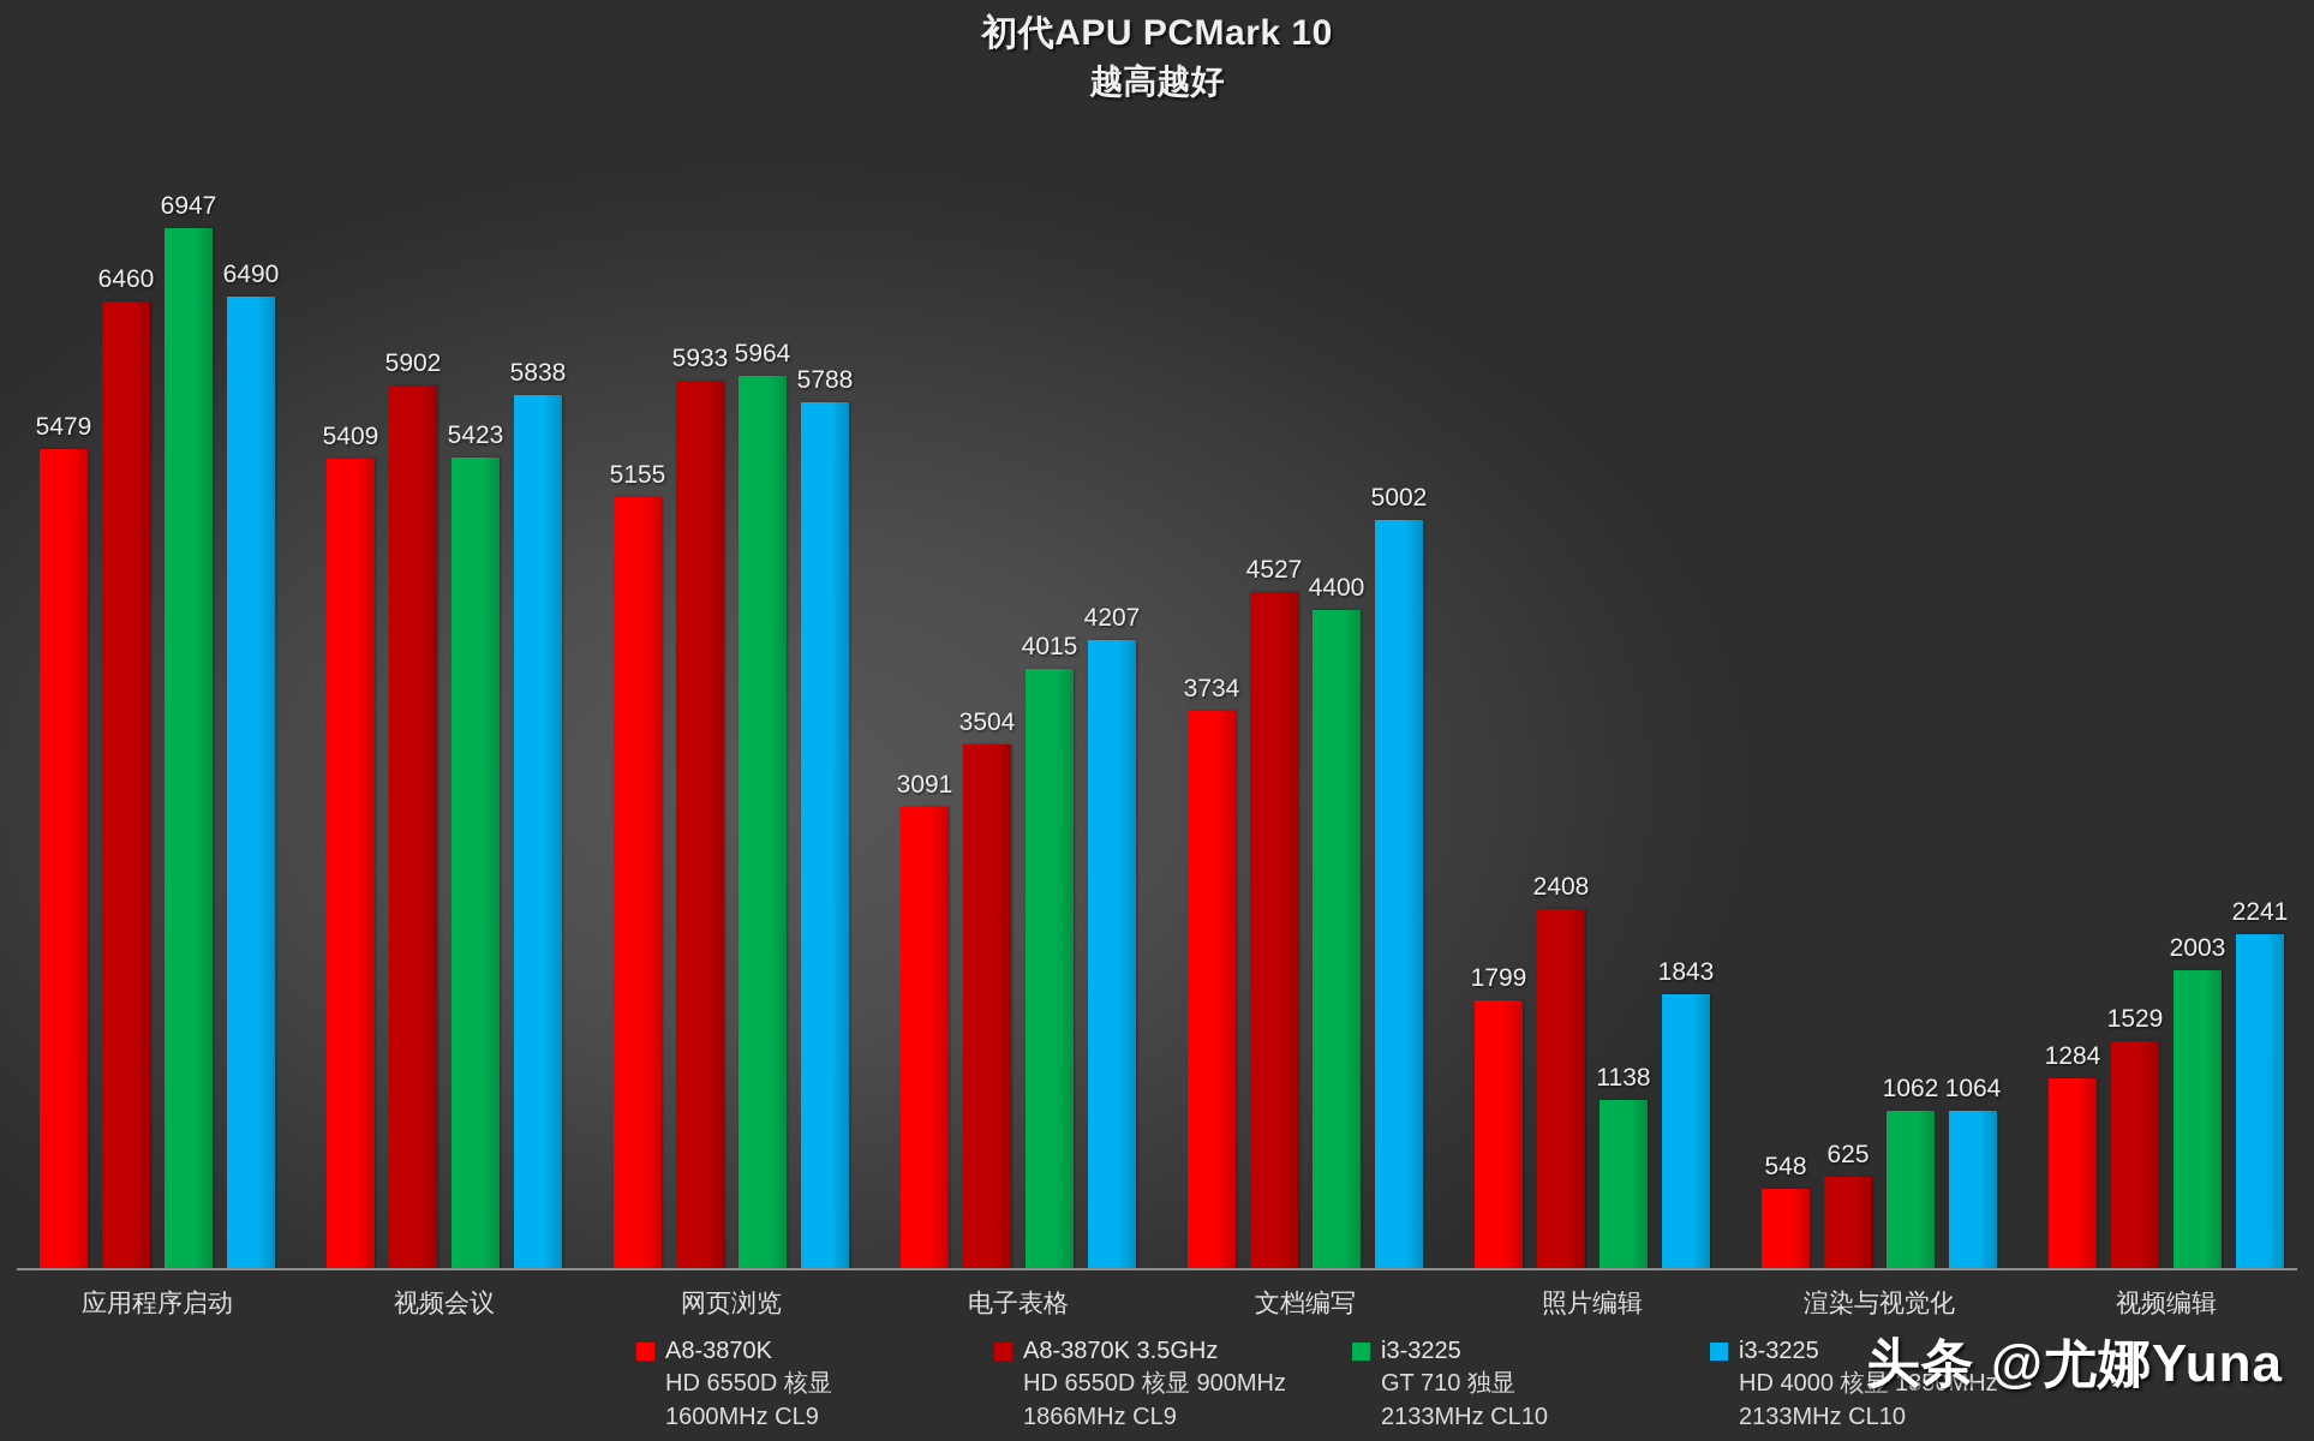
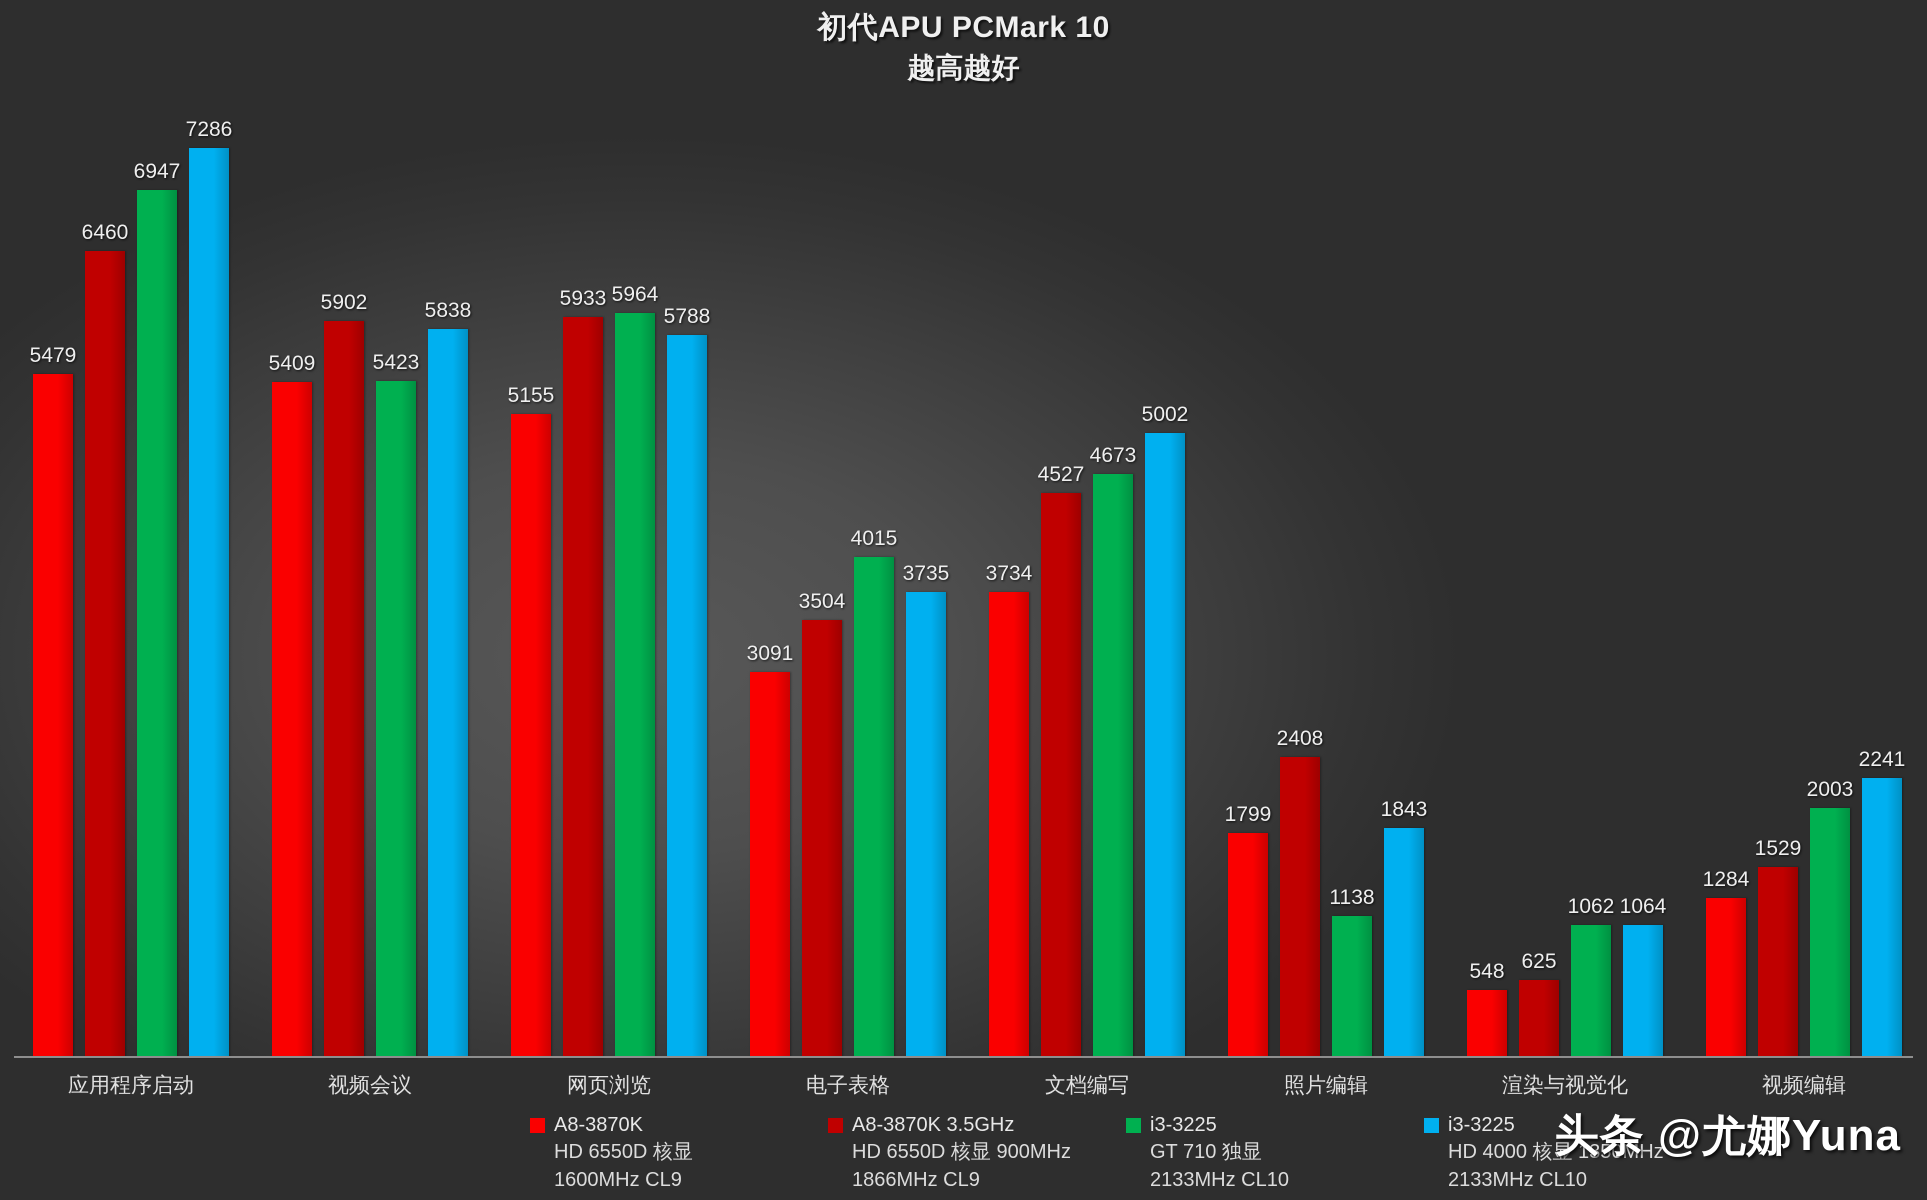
i3-3225 HD 4000 核显 1350MHz 2133MHz CL10/应用程序启动: 6490 -> 7286
i3-3225 HD 4000 核显 1350MHz 2133MHz CL10/电子表格: 4207 -> 3735
i3-3225 GT 710 独显 2133MHz CL10/文档编写: 4400 -> 4673
